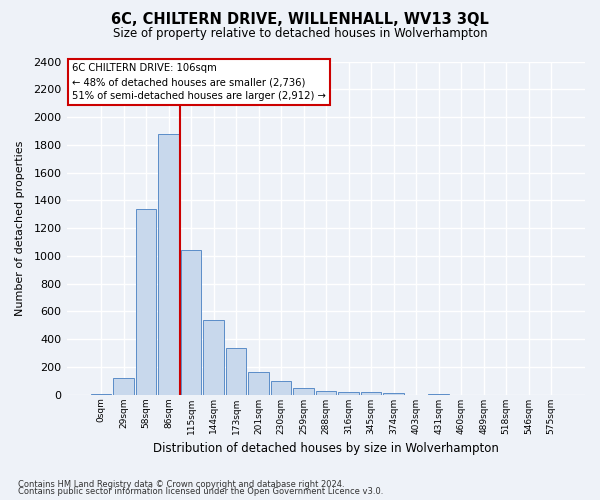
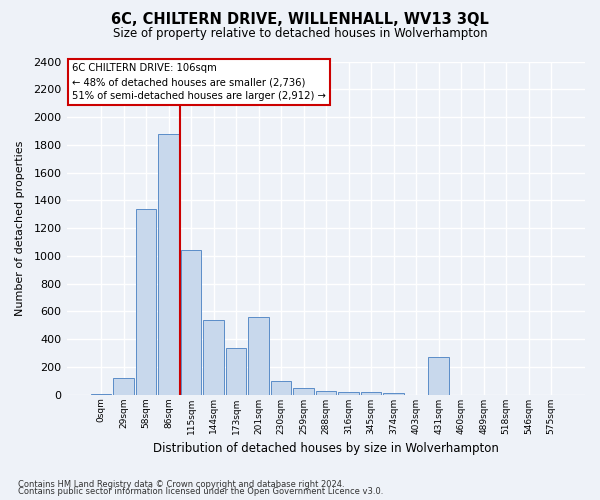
201sqm: 160 -> 560
431sqm: 0 -> 270
